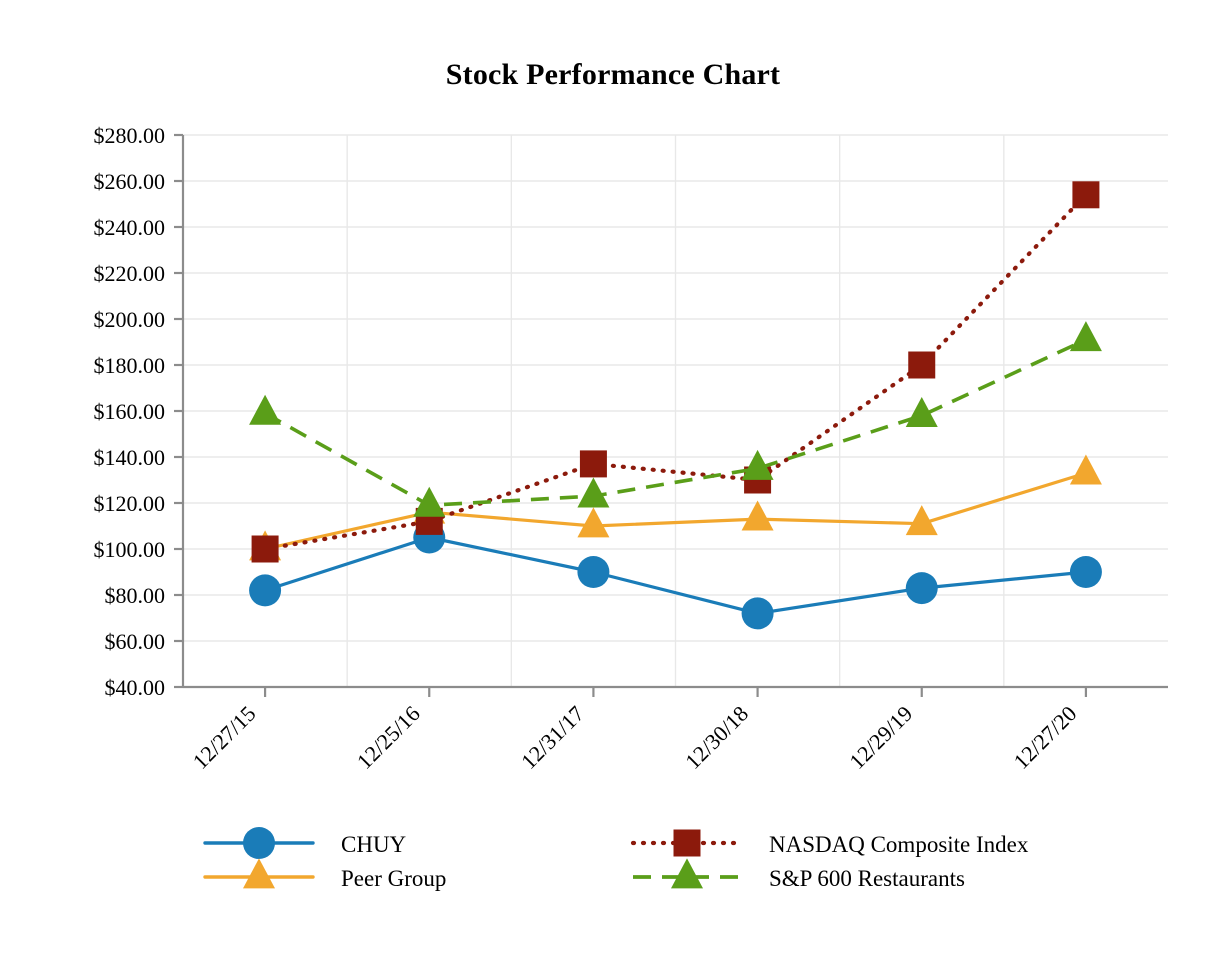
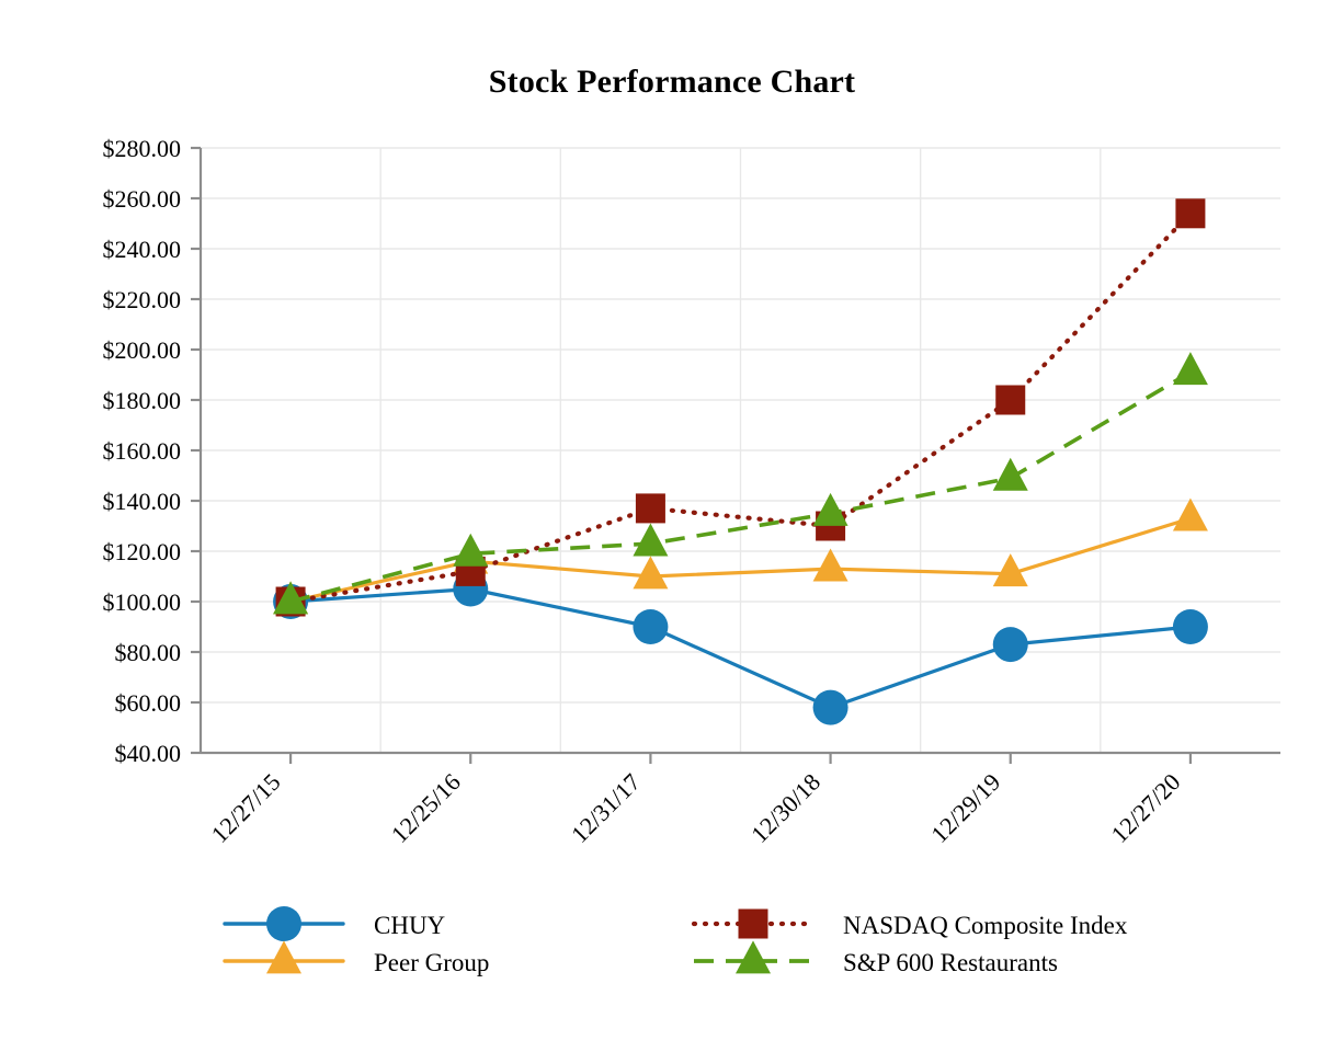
CHUY/12/27/15: $82 -> $100
S&P 600 Restaurants/12/27/15: $159 -> $100
CHUY/12/30/18: $72 -> $58
S&P 600 Restaurants/12/29/19: $158 -> $149
